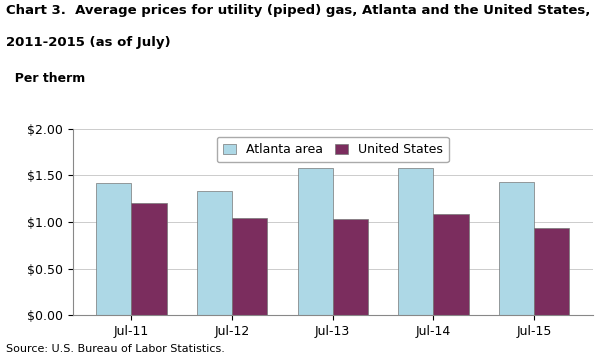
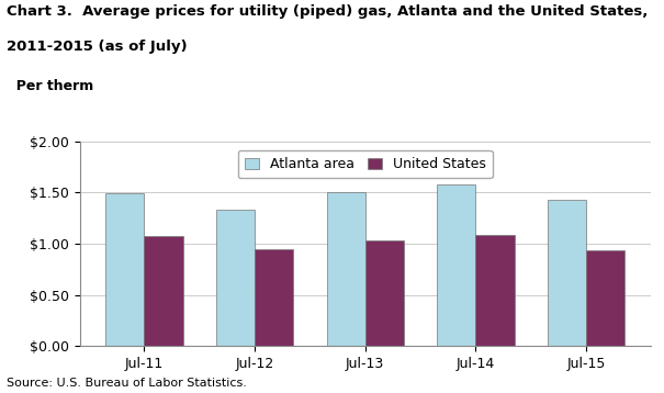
Atlanta area/Jul-11: $1.42 -> $1.49
United States/Jul-11: $1.20 -> $1.07
United States/Jul-12: $1.04 -> $0.95
Atlanta area/Jul-13: $1.58 -> $1.50
